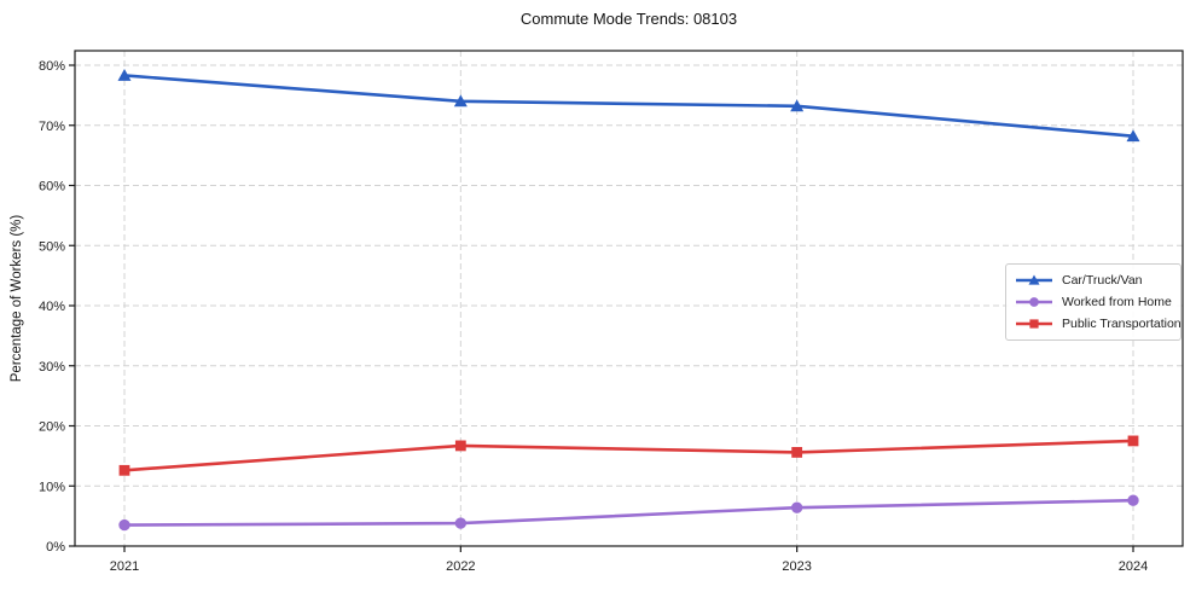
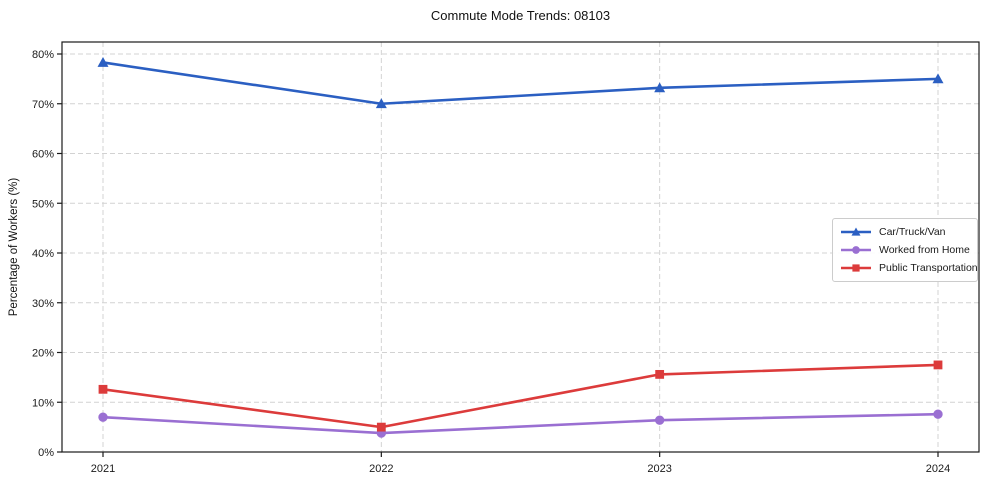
Worked from Home/2021: 4% -> 7%
Car/Truck/Van/2022: 74% -> 70%
Public Transportation/2022: 17% -> 5%
Car/Truck/Van/2024: 68% -> 75%
